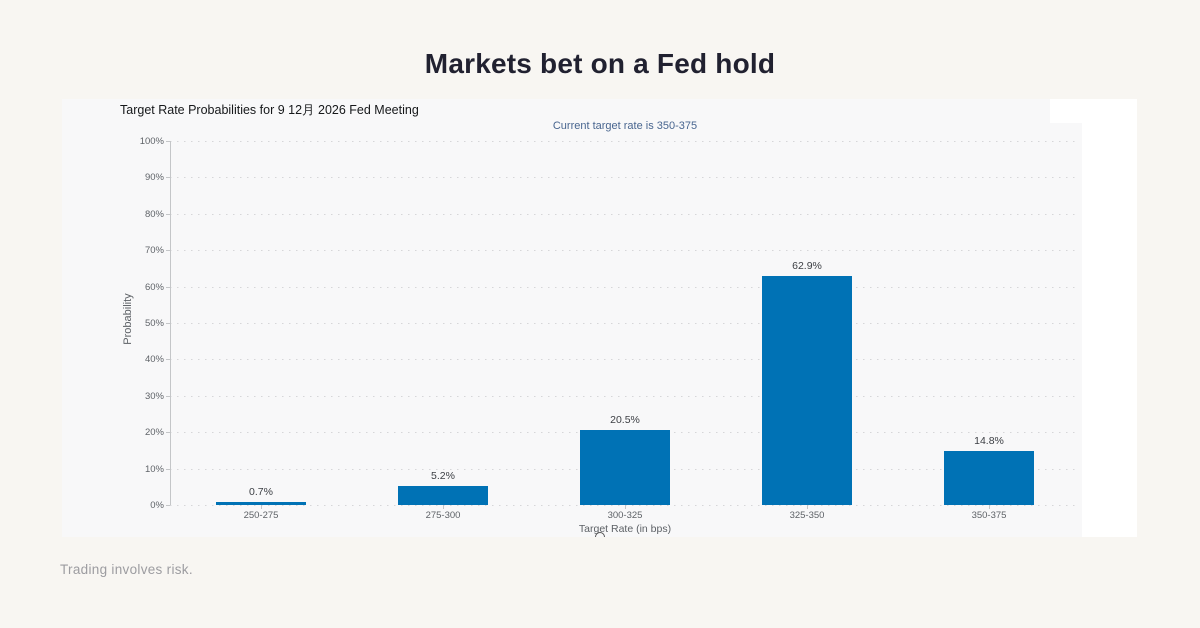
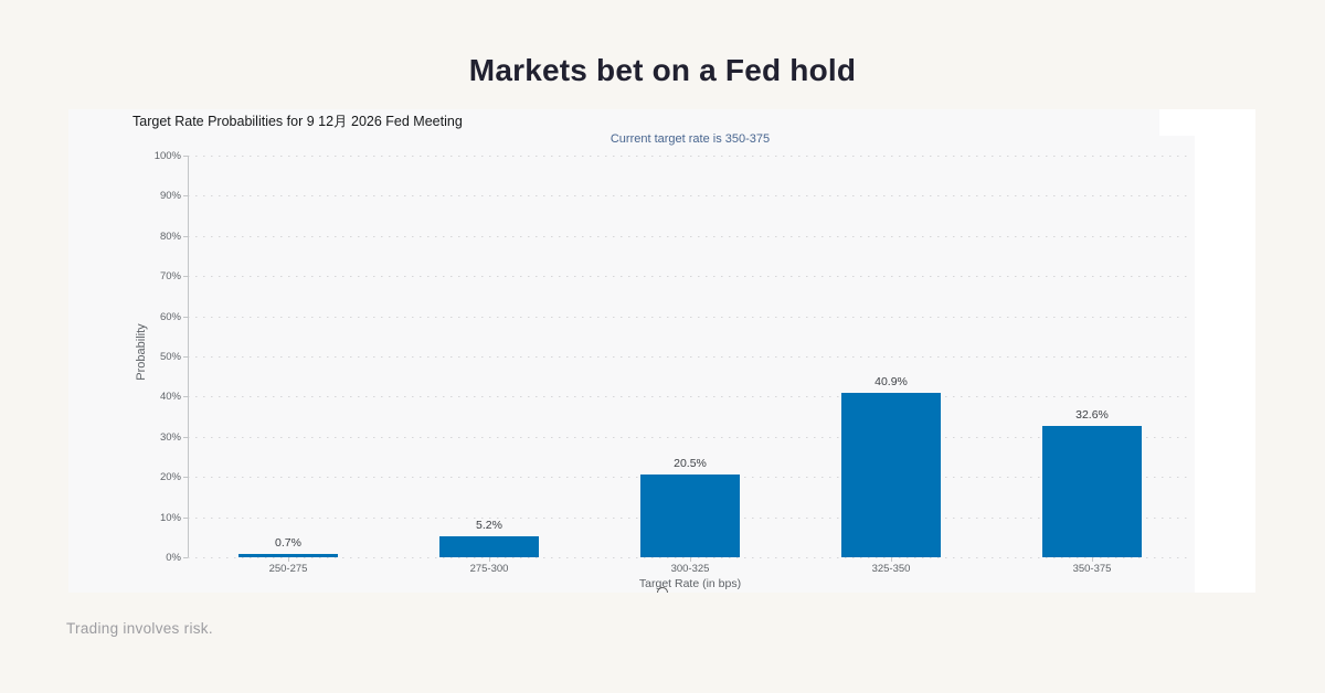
325-350: 62.9% -> 40.9%
350-375: 14.8% -> 32.6%
